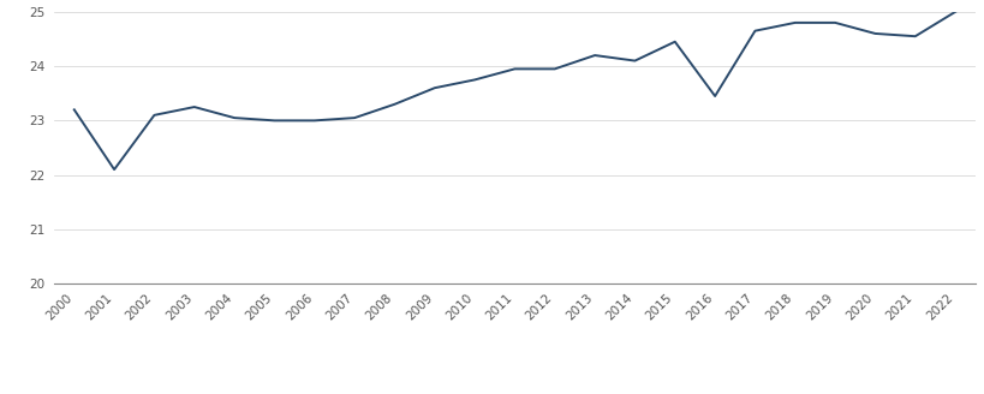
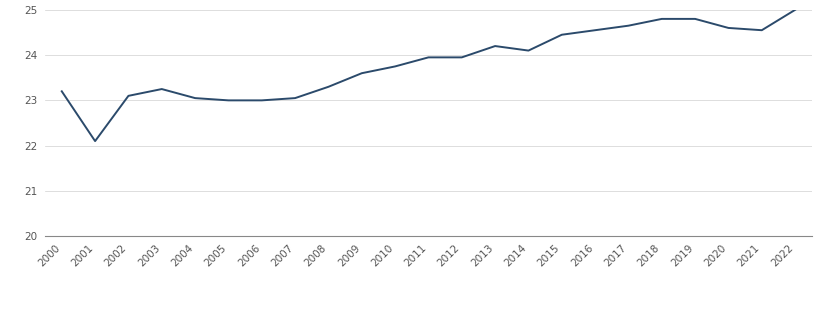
2016: 23.45 -> 24.55
